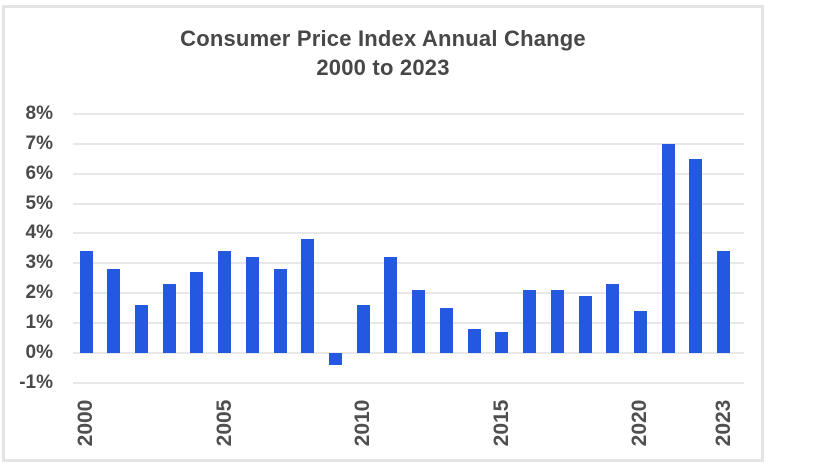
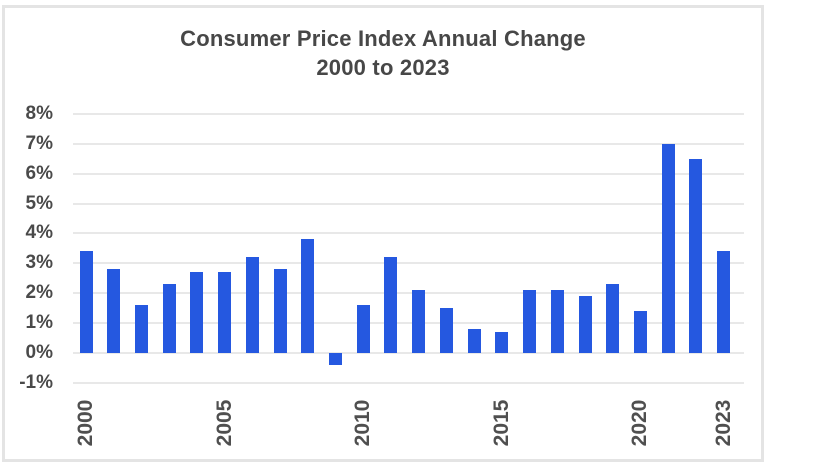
2005: 3.4% -> 2.7%
